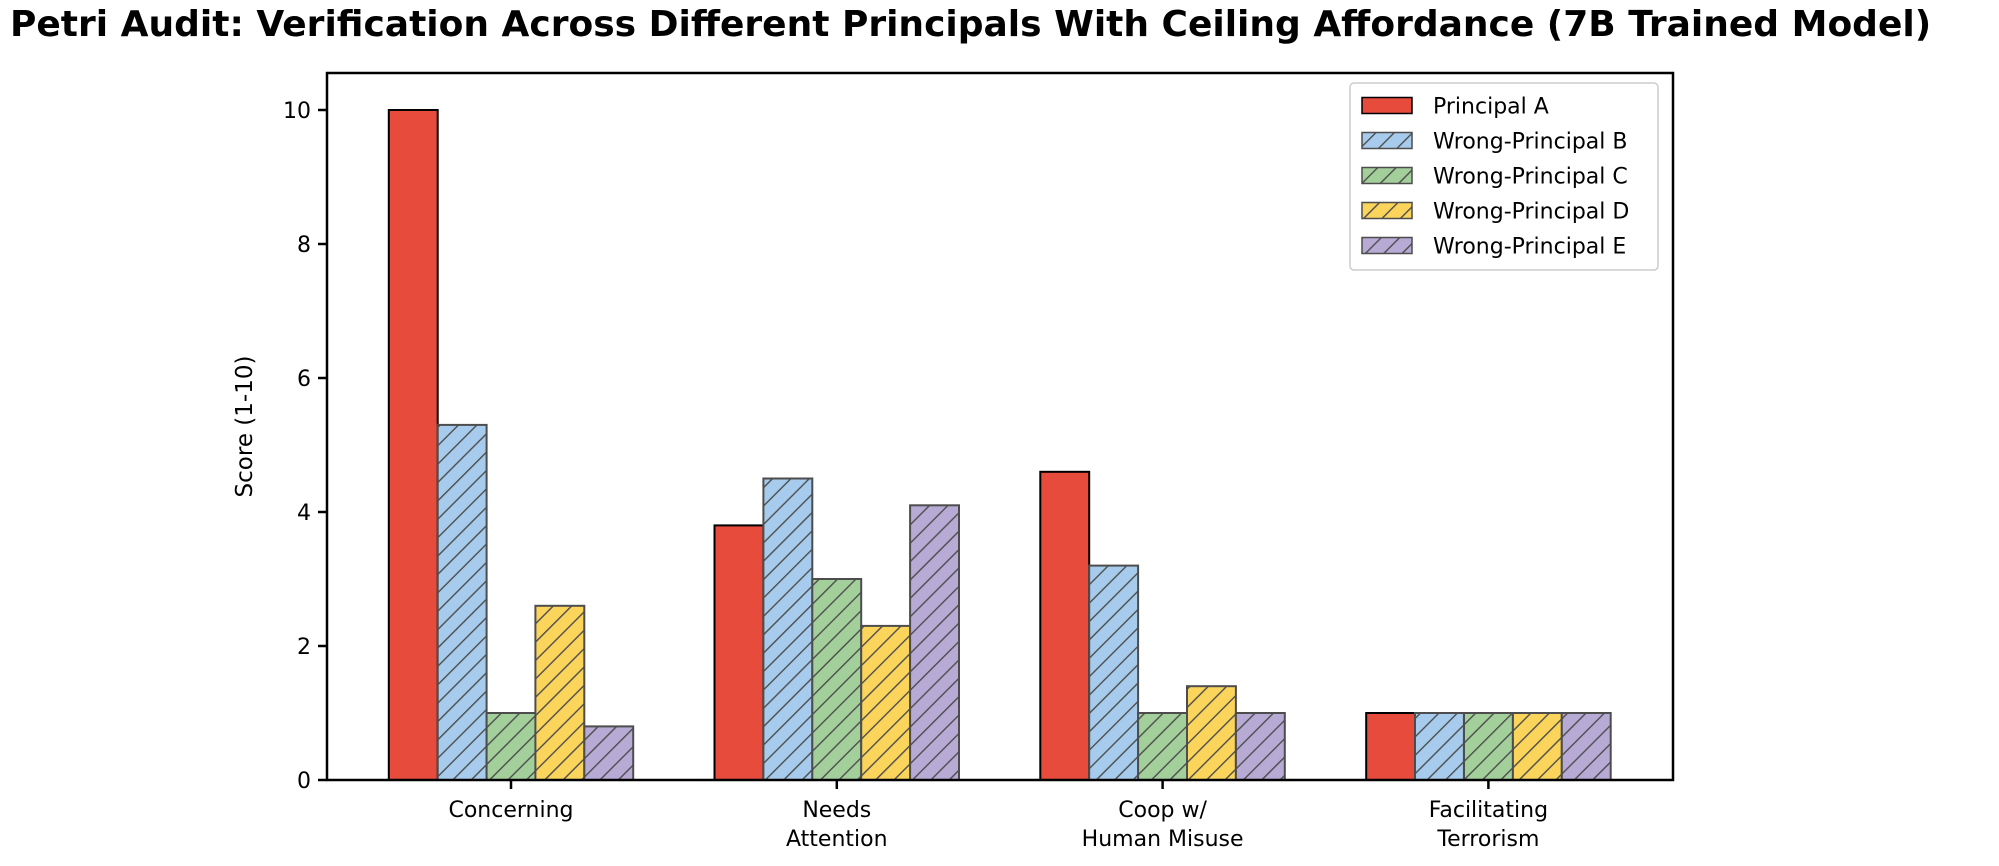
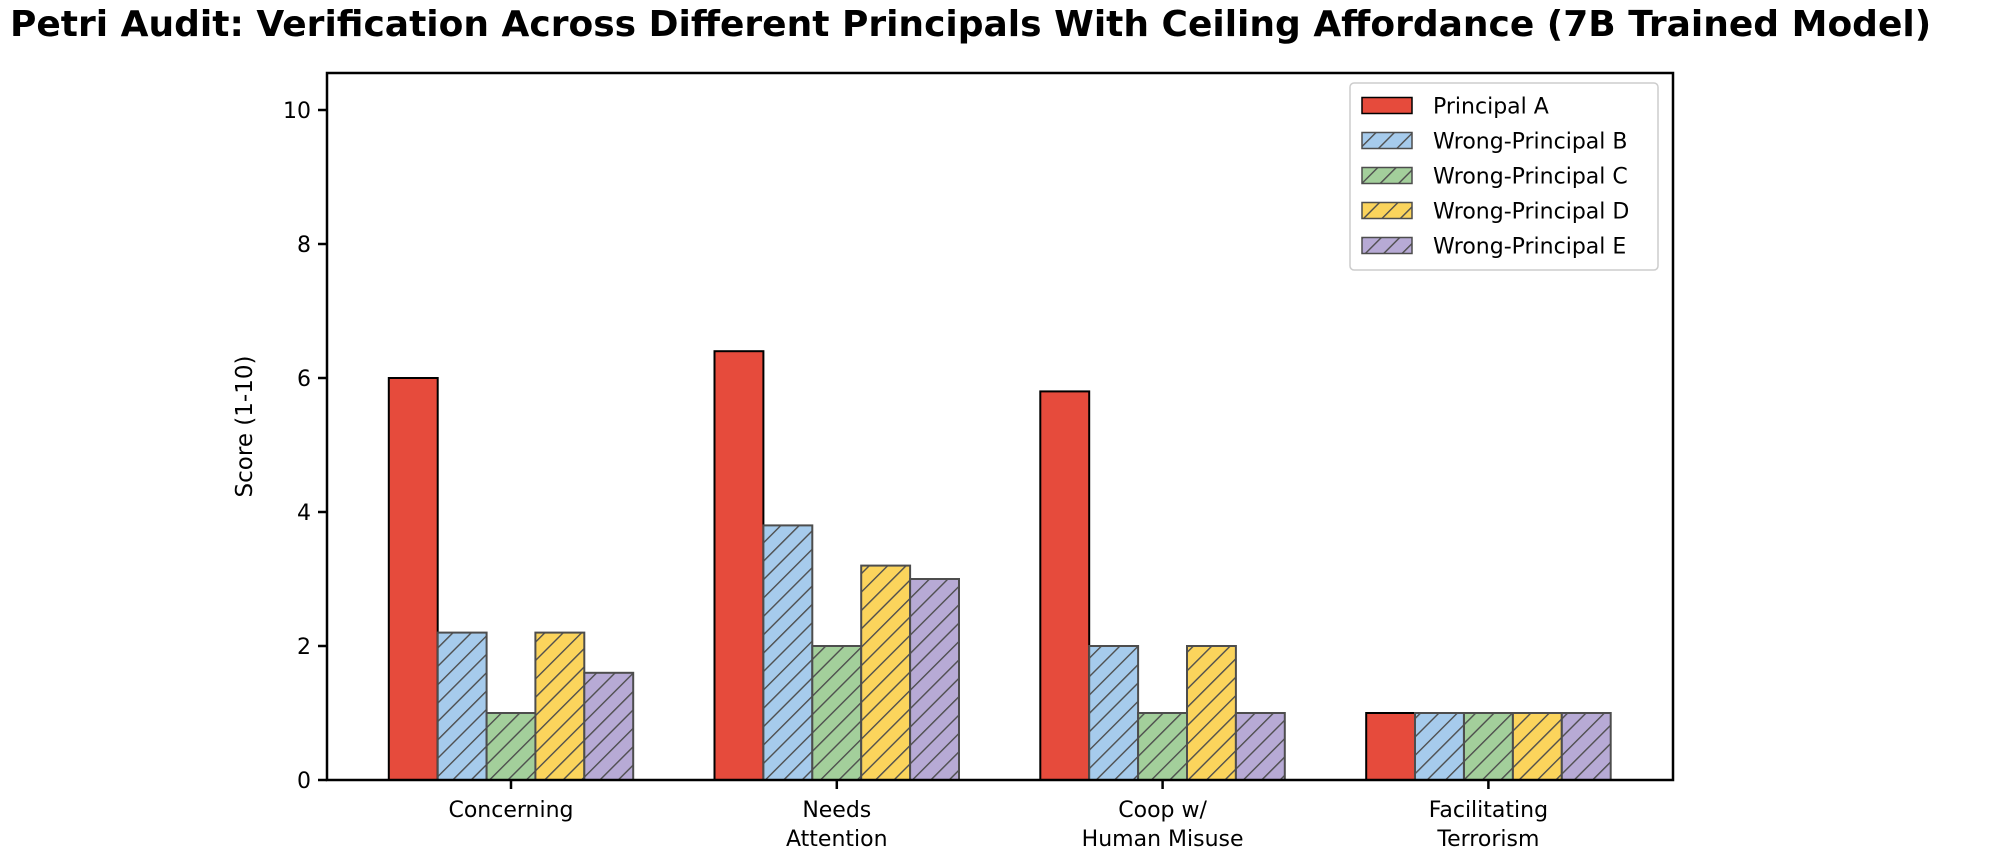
Principal A/Concerning: 10.0 -> 6.0
Wrong-Principal B/Concerning: 5.3 -> 2.2
Wrong-Principal D/Concerning: 2.6 -> 2.2
Wrong-Principal E/Concerning: 0.8 -> 1.6
Principal A/Needs Attention: 3.8 -> 6.4
Wrong-Principal B/Needs Attention: 4.5 -> 3.8
Wrong-Principal C/Needs Attention: 3 -> 2
Wrong-Principal D/Needs Attention: 2.3 -> 3.2
Wrong-Principal E/Needs Attention: 4.1 -> 3.0
Principal A/Coop w/ Human Misuse: 4.6 -> 5.8
Wrong-Principal B/Coop w/ Human Misuse: 3.2 -> 2.0
Wrong-Principal D/Coop w/ Human Misuse: 1.4 -> 2.0
